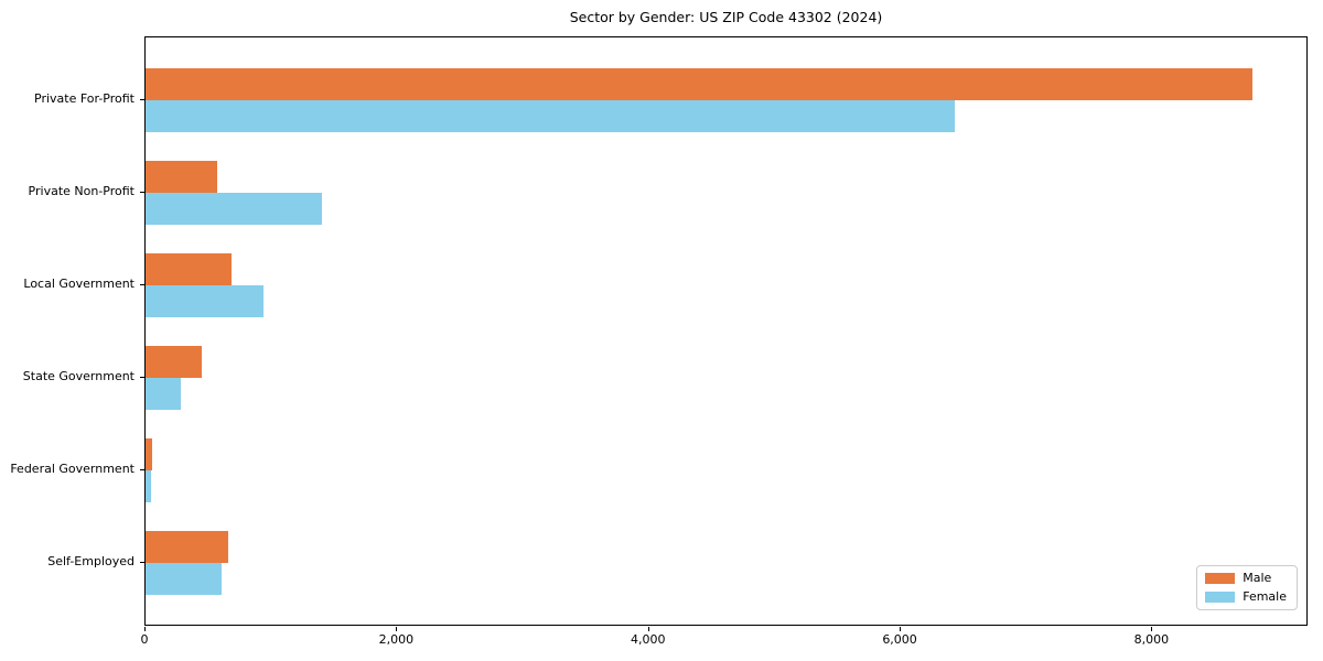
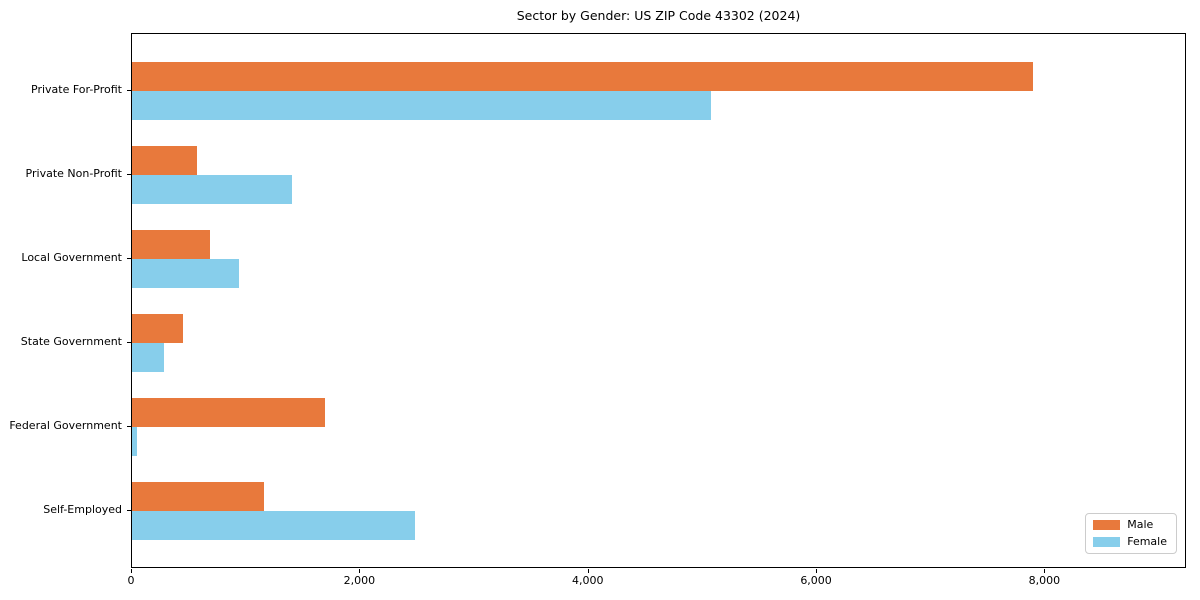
Male/Private For-Profit: 8790 -> 7890
Female/Private For-Profit: 6430 -> 5070
Male/Federal Government: 50 -> 1690
Male/Self-Employed: 660 -> 1160
Female/Self-Employed: 600 -> 2480
